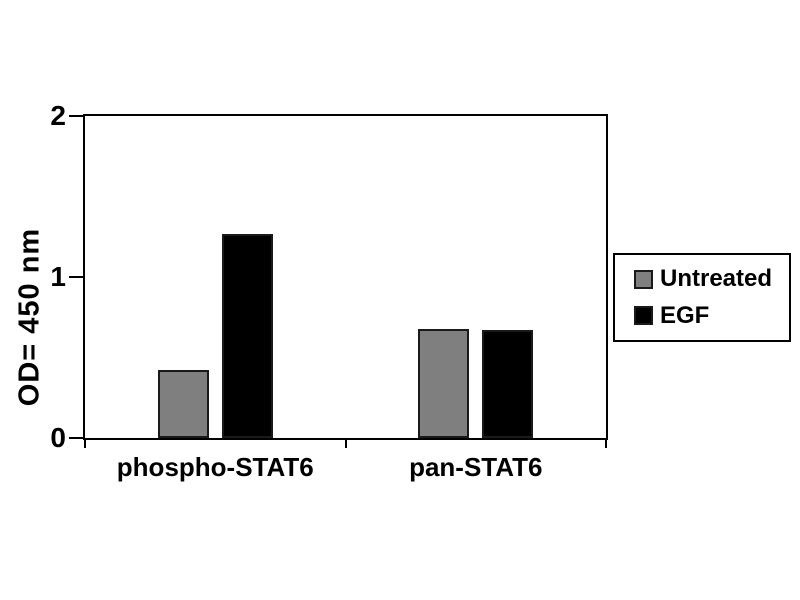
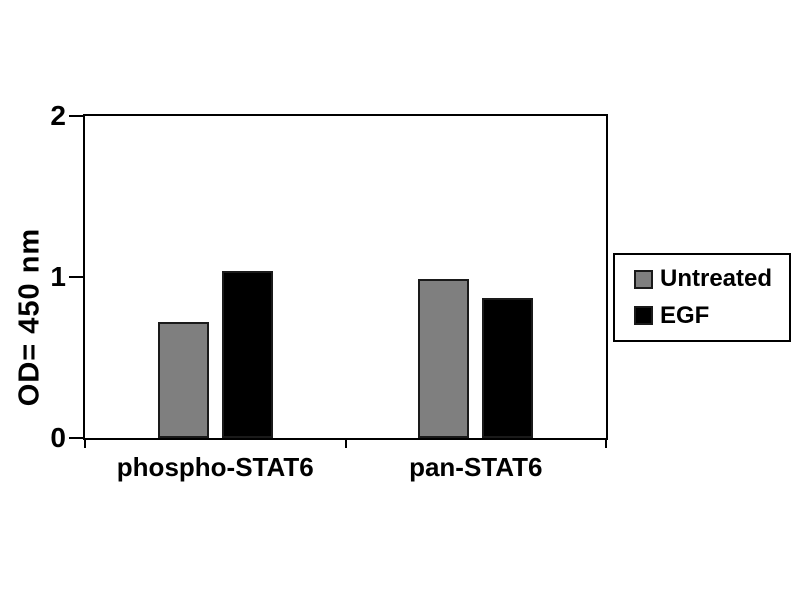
Untreated/phospho-STAT6: 0.42 -> 0.72
EGF/phospho-STAT6: 1.27 -> 1.04
Untreated/pan-STAT6: 0.68 -> 0.99
EGF/pan-STAT6: 0.67 -> 0.87
